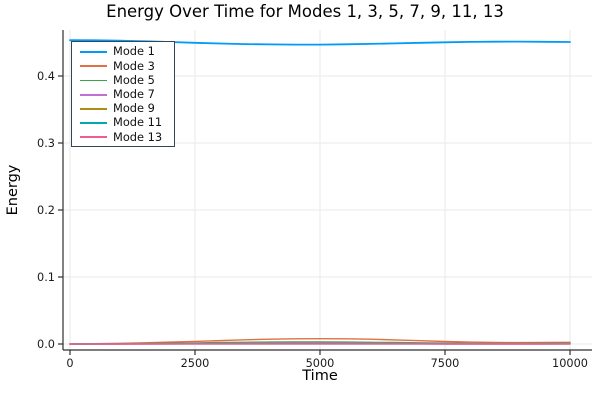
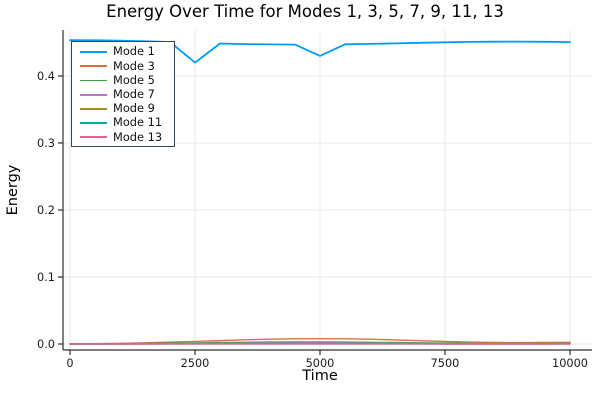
Mode 1/2500: 0.45 -> 0.42
Mode 1/5000: 0.45 -> 0.43
